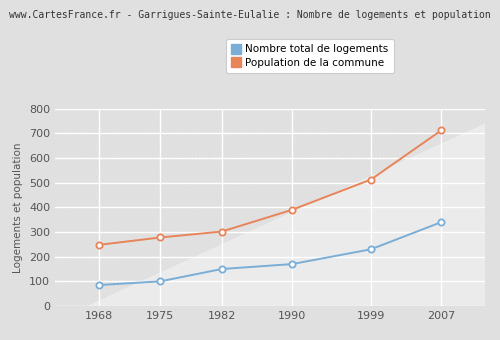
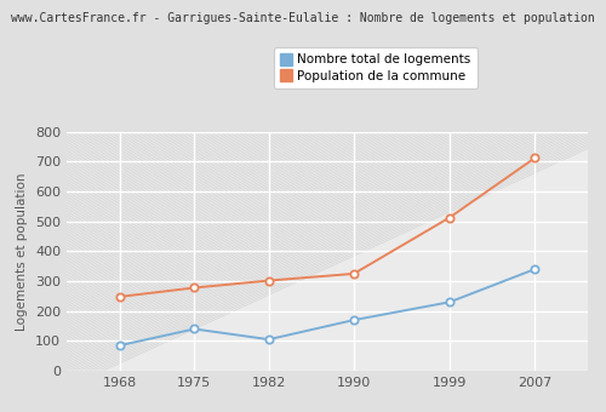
Nombre total de logements/1975: 100 -> 140
Nombre total de logements/1982: 150 -> 105
Population de la commune/1990: 390 -> 325
